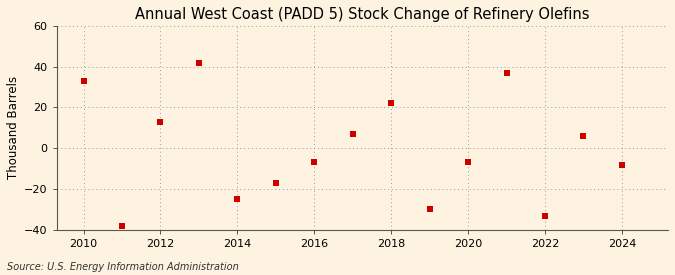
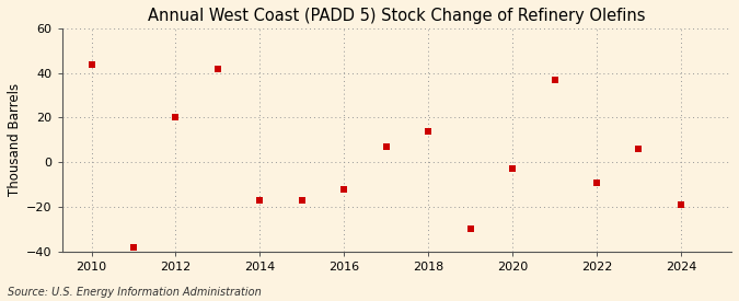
2010: 33 -> 44
2012: 13 -> 20
2014: -25 -> -17
2016: -7 -> -12
2018: 22 -> 14
2020: -7 -> -3
2022: -33 -> -9
2024: -8 -> -19
